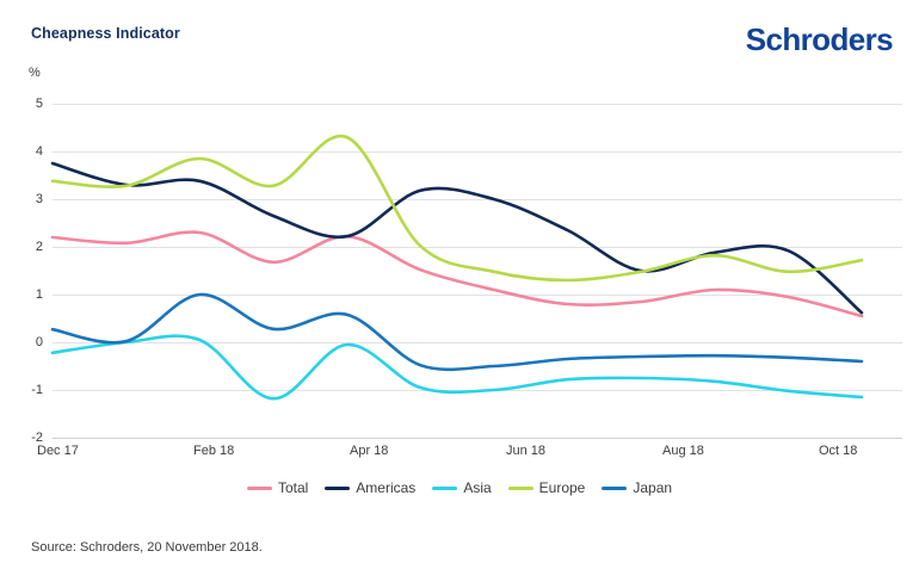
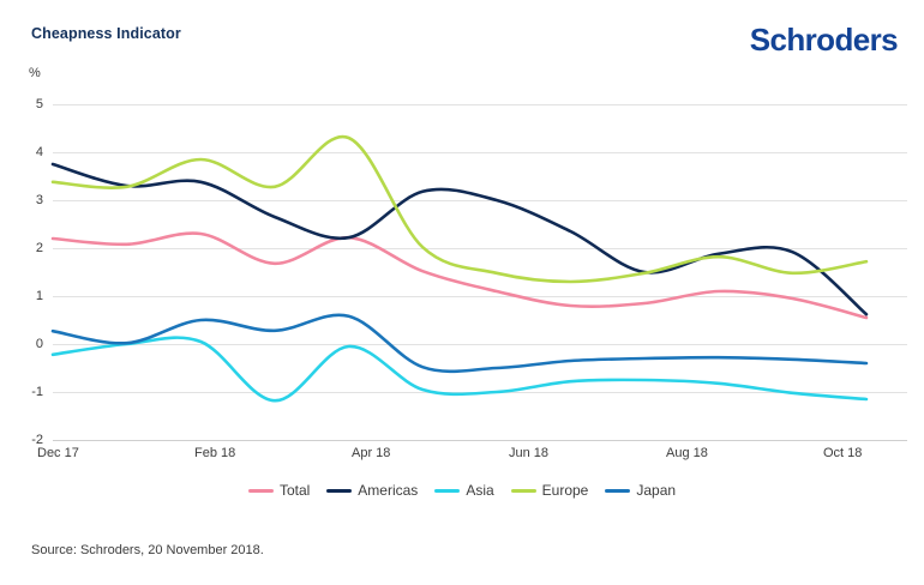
Japan/Feb 18: 1.0 -> 0.5
